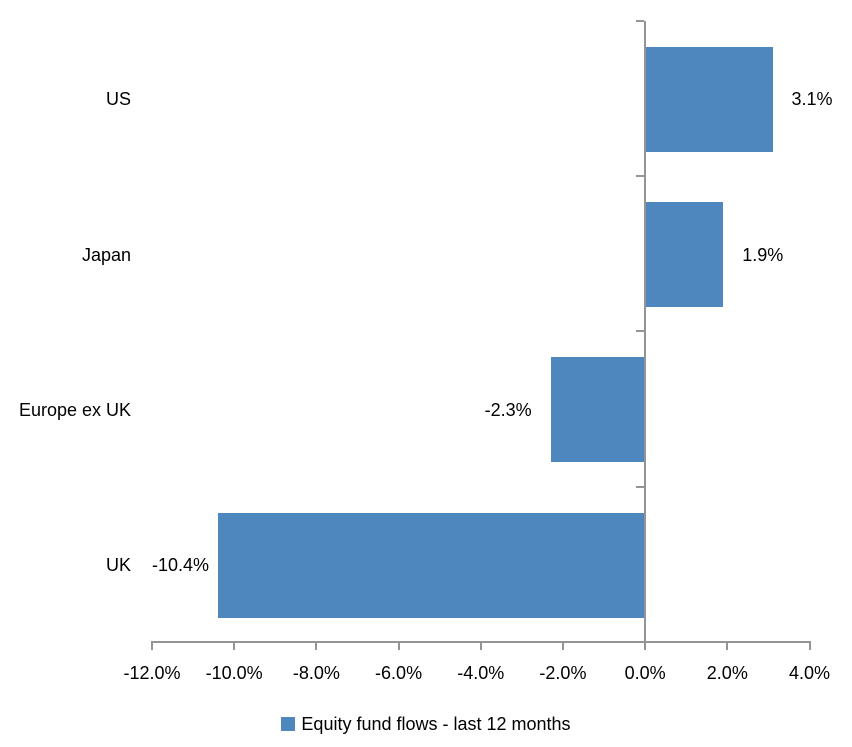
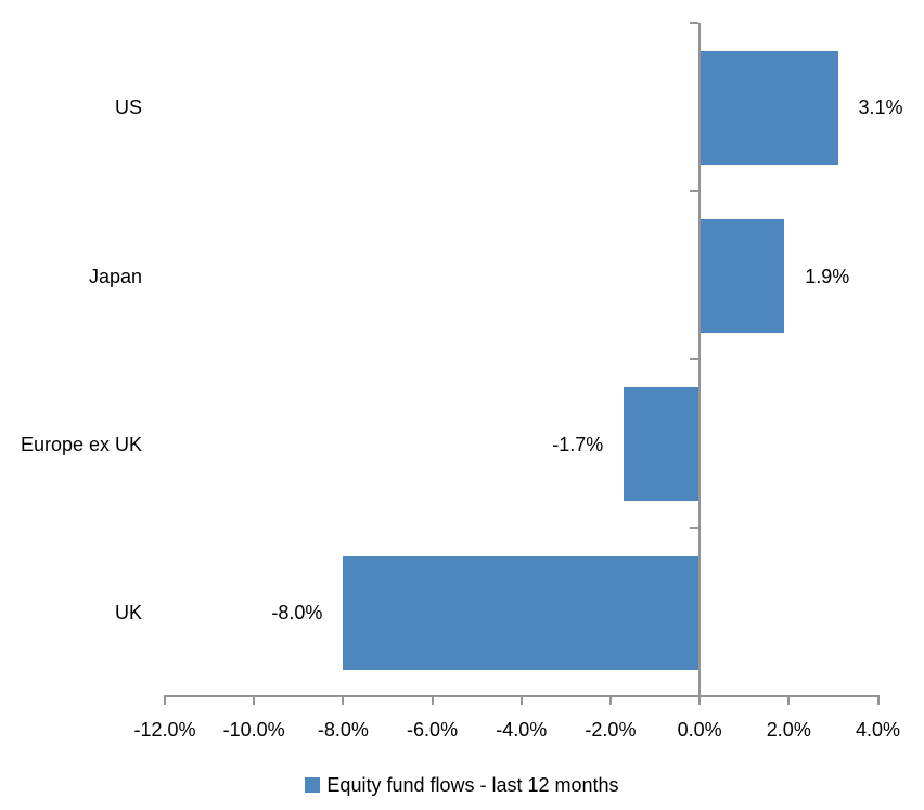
Europe ex UK: -2.3% -> -1.7%
UK: -10.4% -> -8.0%
